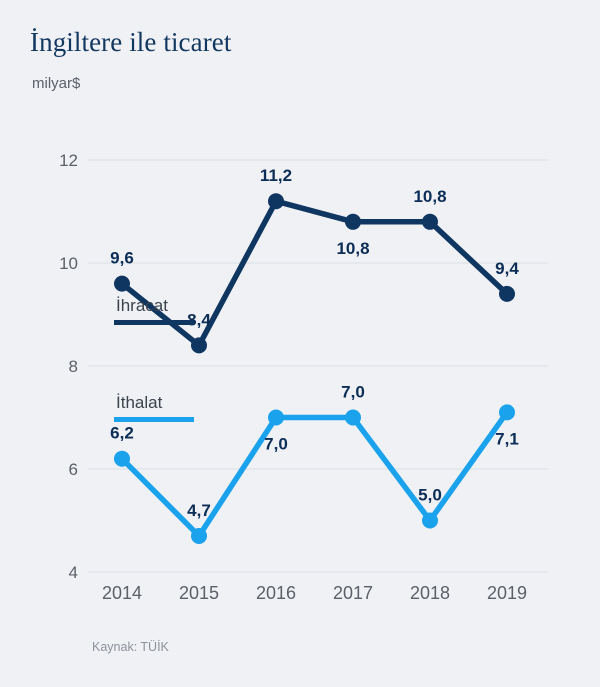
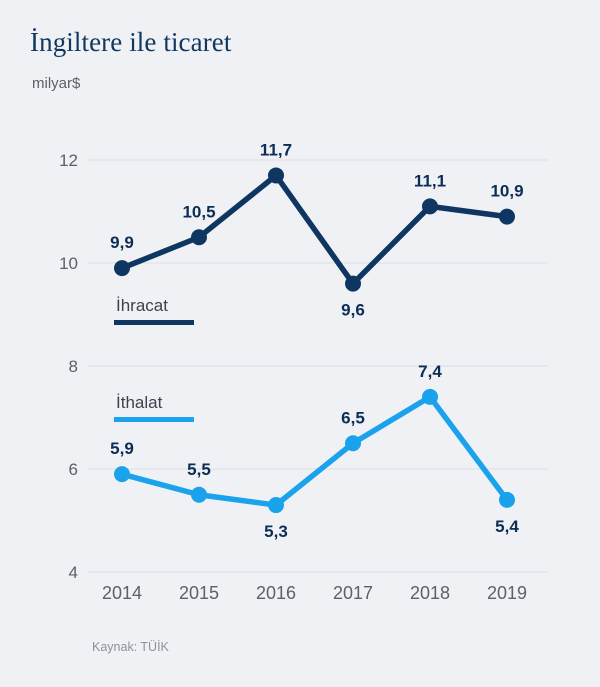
İhracat/2014: 9,6 -> 9,9
İthalat/2014: 6,2 -> 5,9
İhracat/2015: 8,4 -> 10,5
İthalat/2015: 4,7 -> 5,5
İhracat/2016: 11,2 -> 11,7
İthalat/2016: 7,0 -> 5,3
İhracat/2017: 10,8 -> 9,6
İthalat/2017: 7,0 -> 6,5
İhracat/2018: 10,8 -> 11,1
İthalat/2018: 5,0 -> 7,4
İhracat/2019: 9,4 -> 10,9
İthalat/2019: 7,1 -> 5,4
